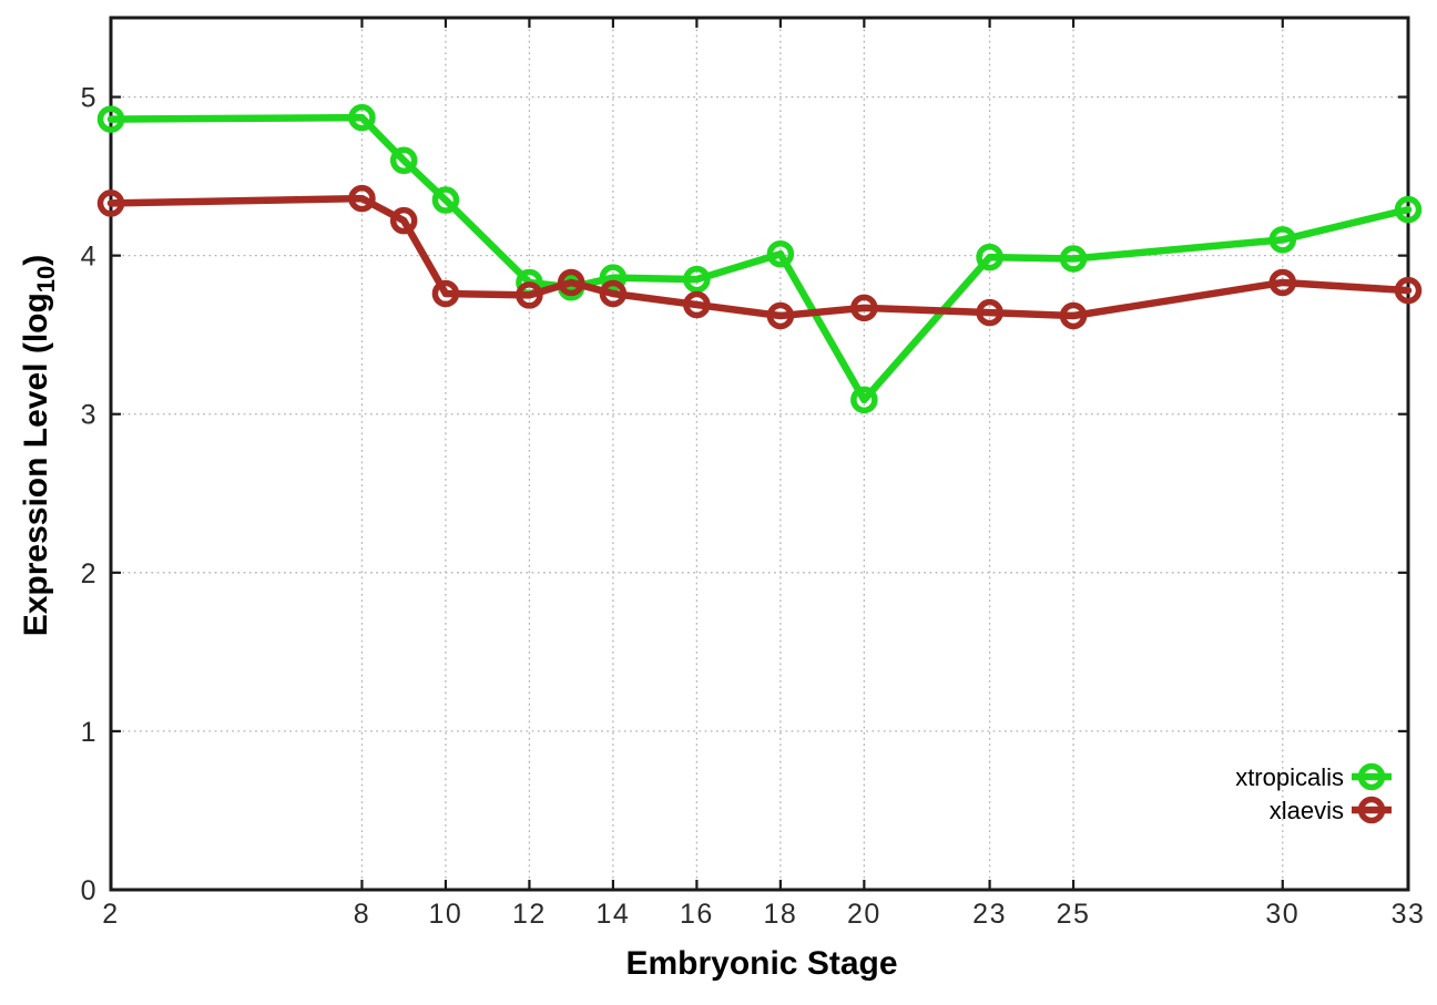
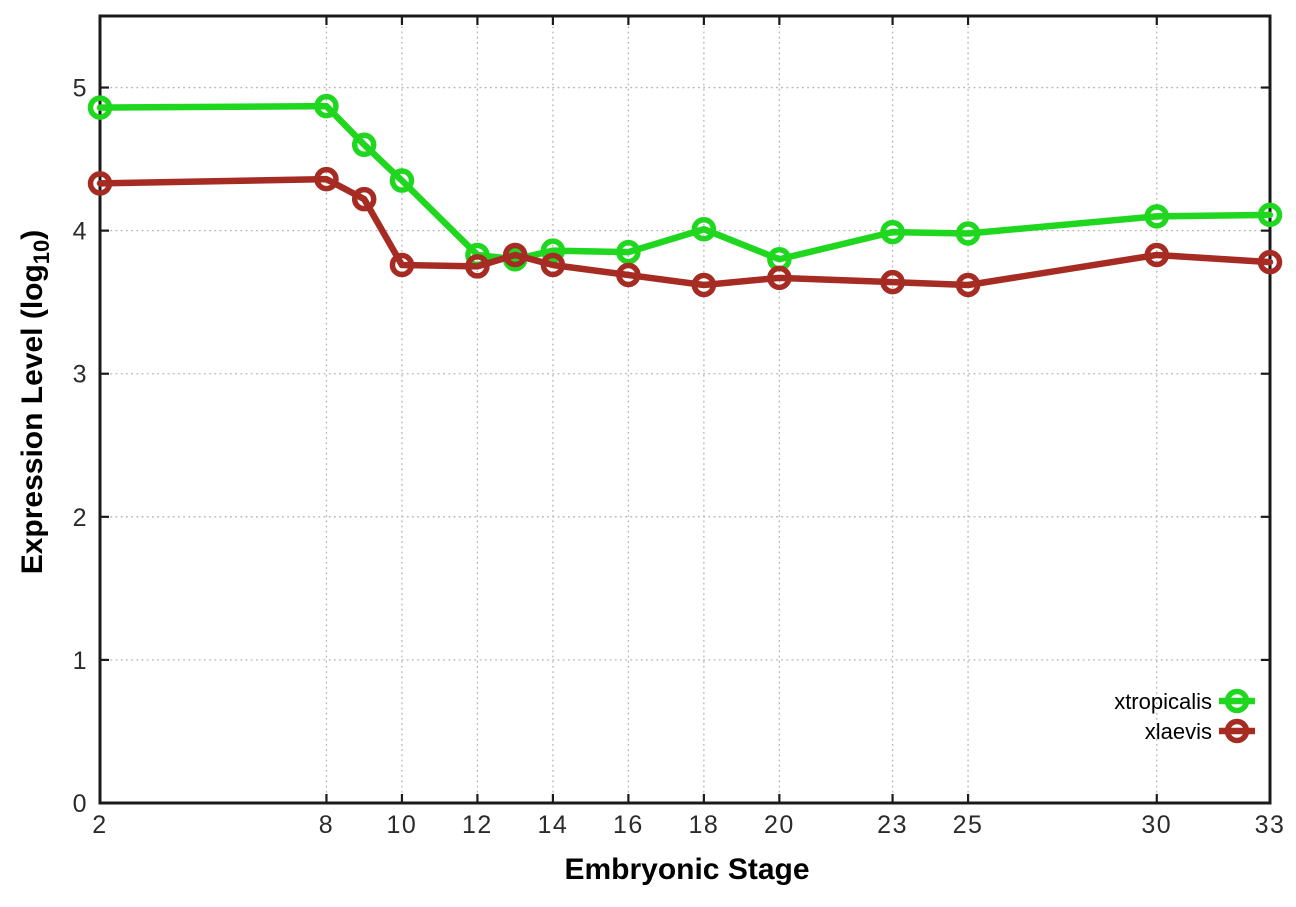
xtropicalis/20: 3.09 -> 3.80
xtropicalis/33: 4.29 -> 4.11
